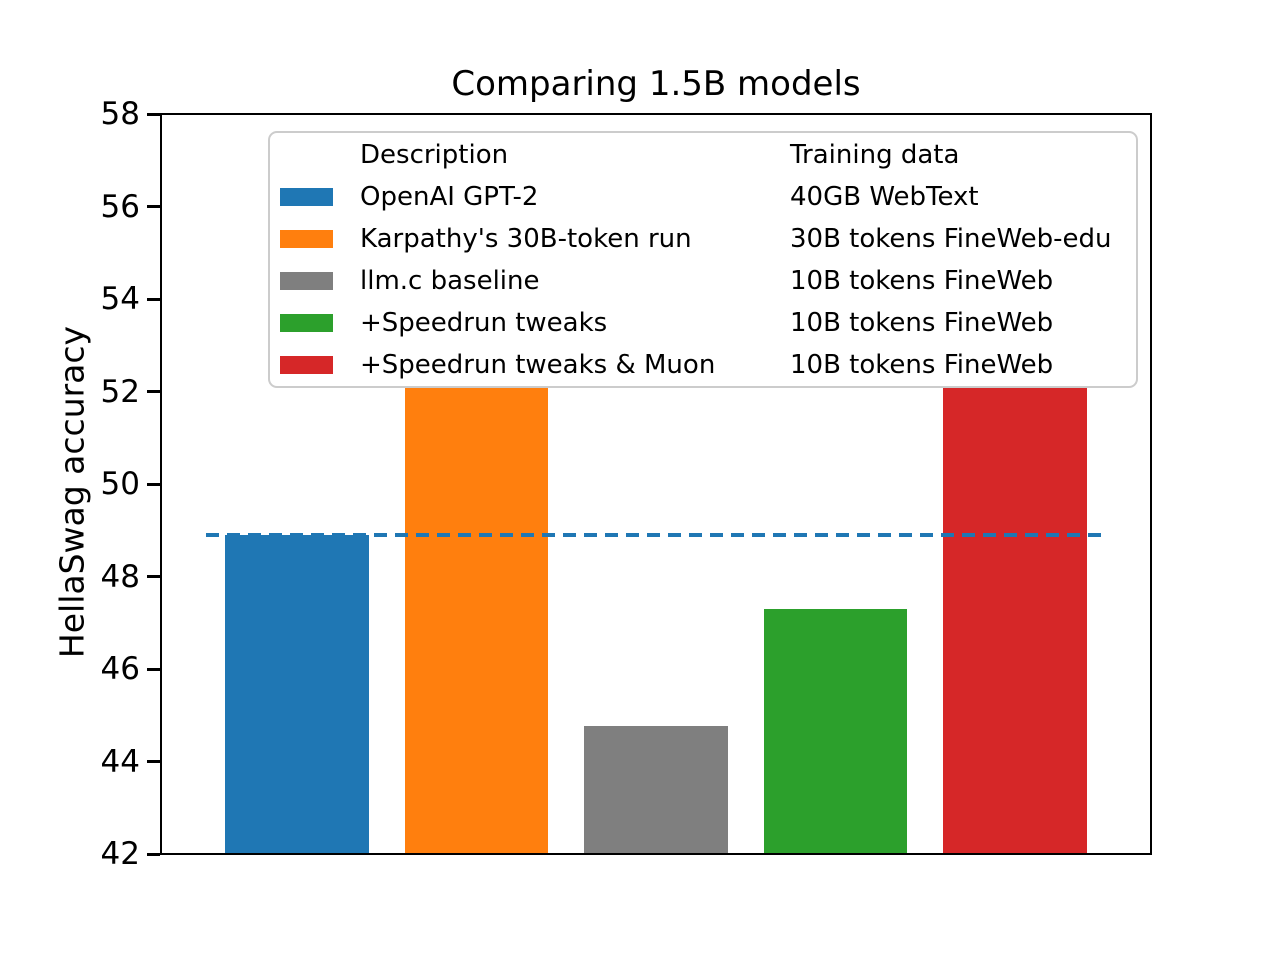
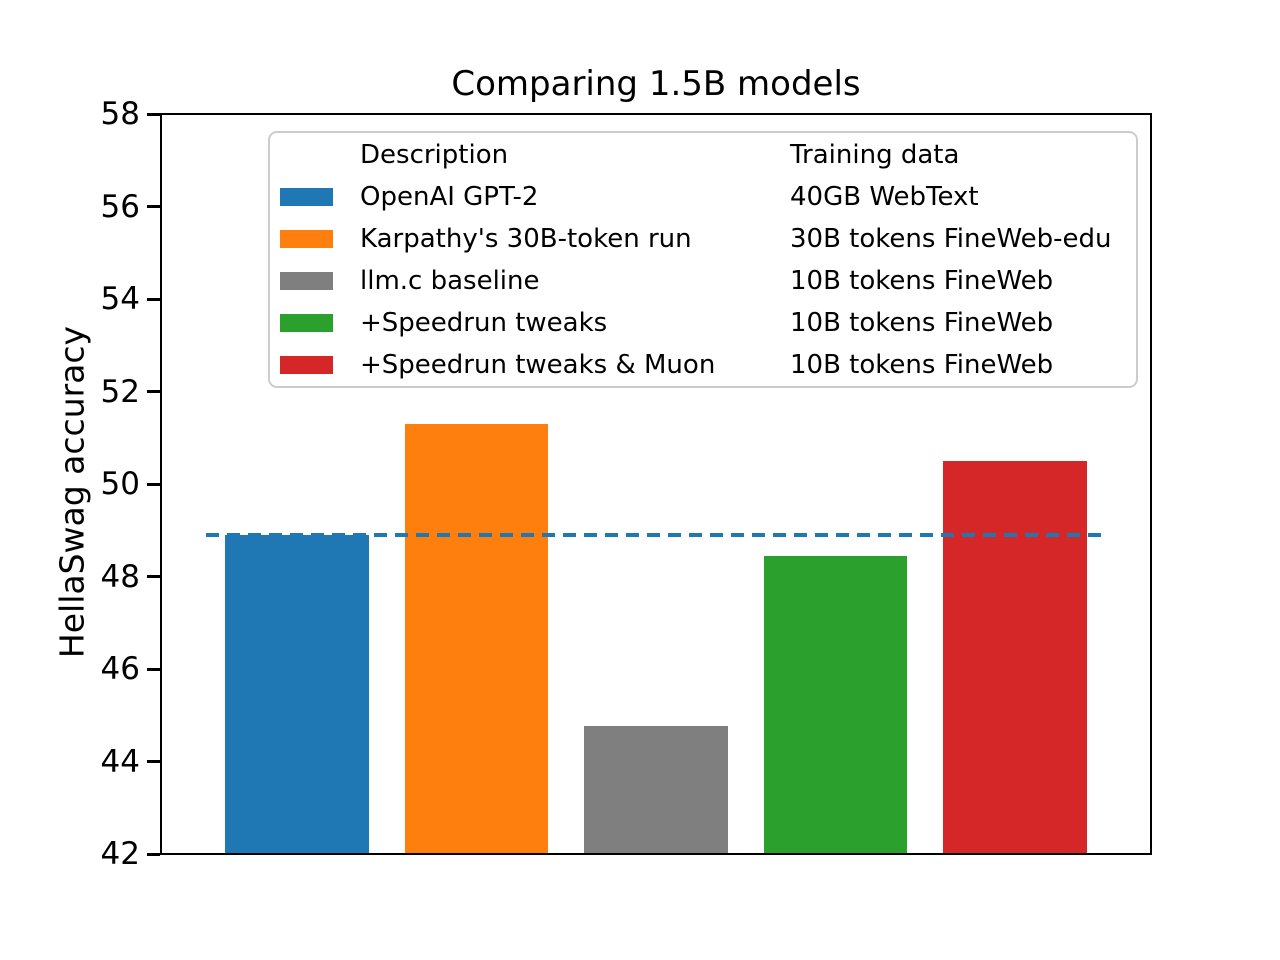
Karpathy's 30B-token run: 53.4 -> 51.3
+Speedrun tweaks: 47.3 -> 48.5
+Speedrun tweaks & Muon: 53.3 -> 50.5
